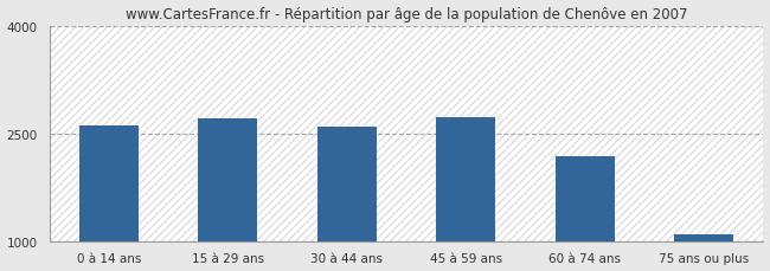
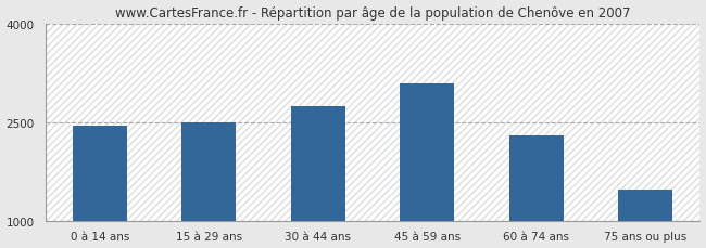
0 à 14 ans: 2610 -> 2440
15 à 29 ans: 2710 -> 2500
30 à 44 ans: 2590 -> 2740
45 à 59 ans: 2720 -> 3080
60 à 74 ans: 2180 -> 2300
75 ans ou plus: 1100 -> 1480
